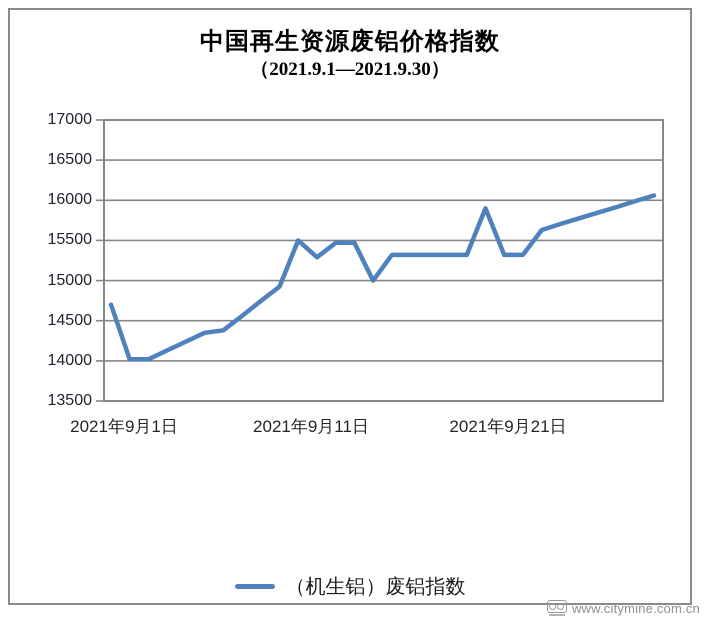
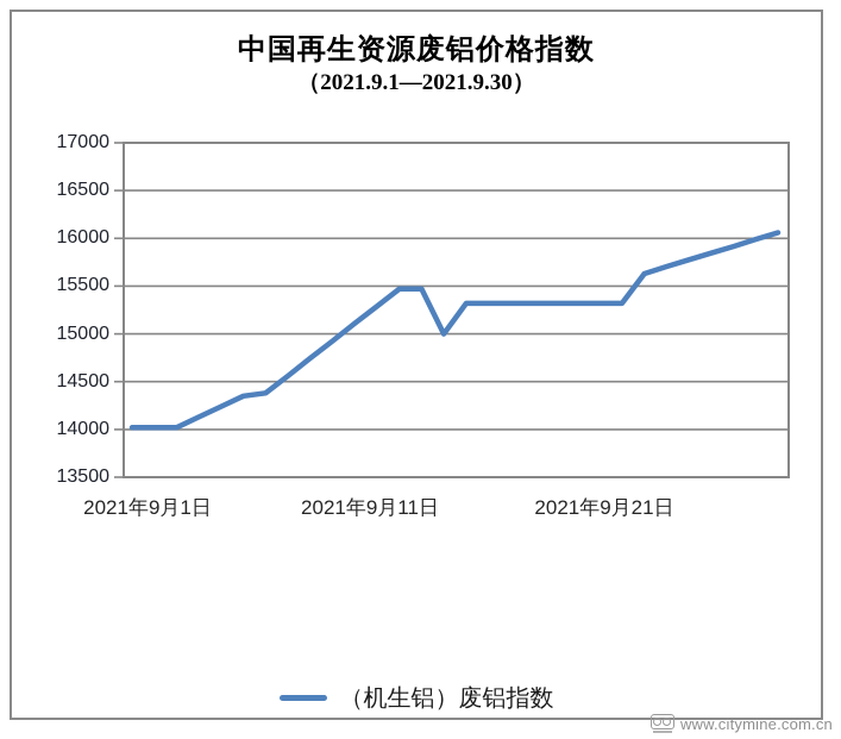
2021年9月1日: 14700 -> 14000
2021年9月11日: 15500 -> 15100
2021年9月21日: 15900 -> 15300
